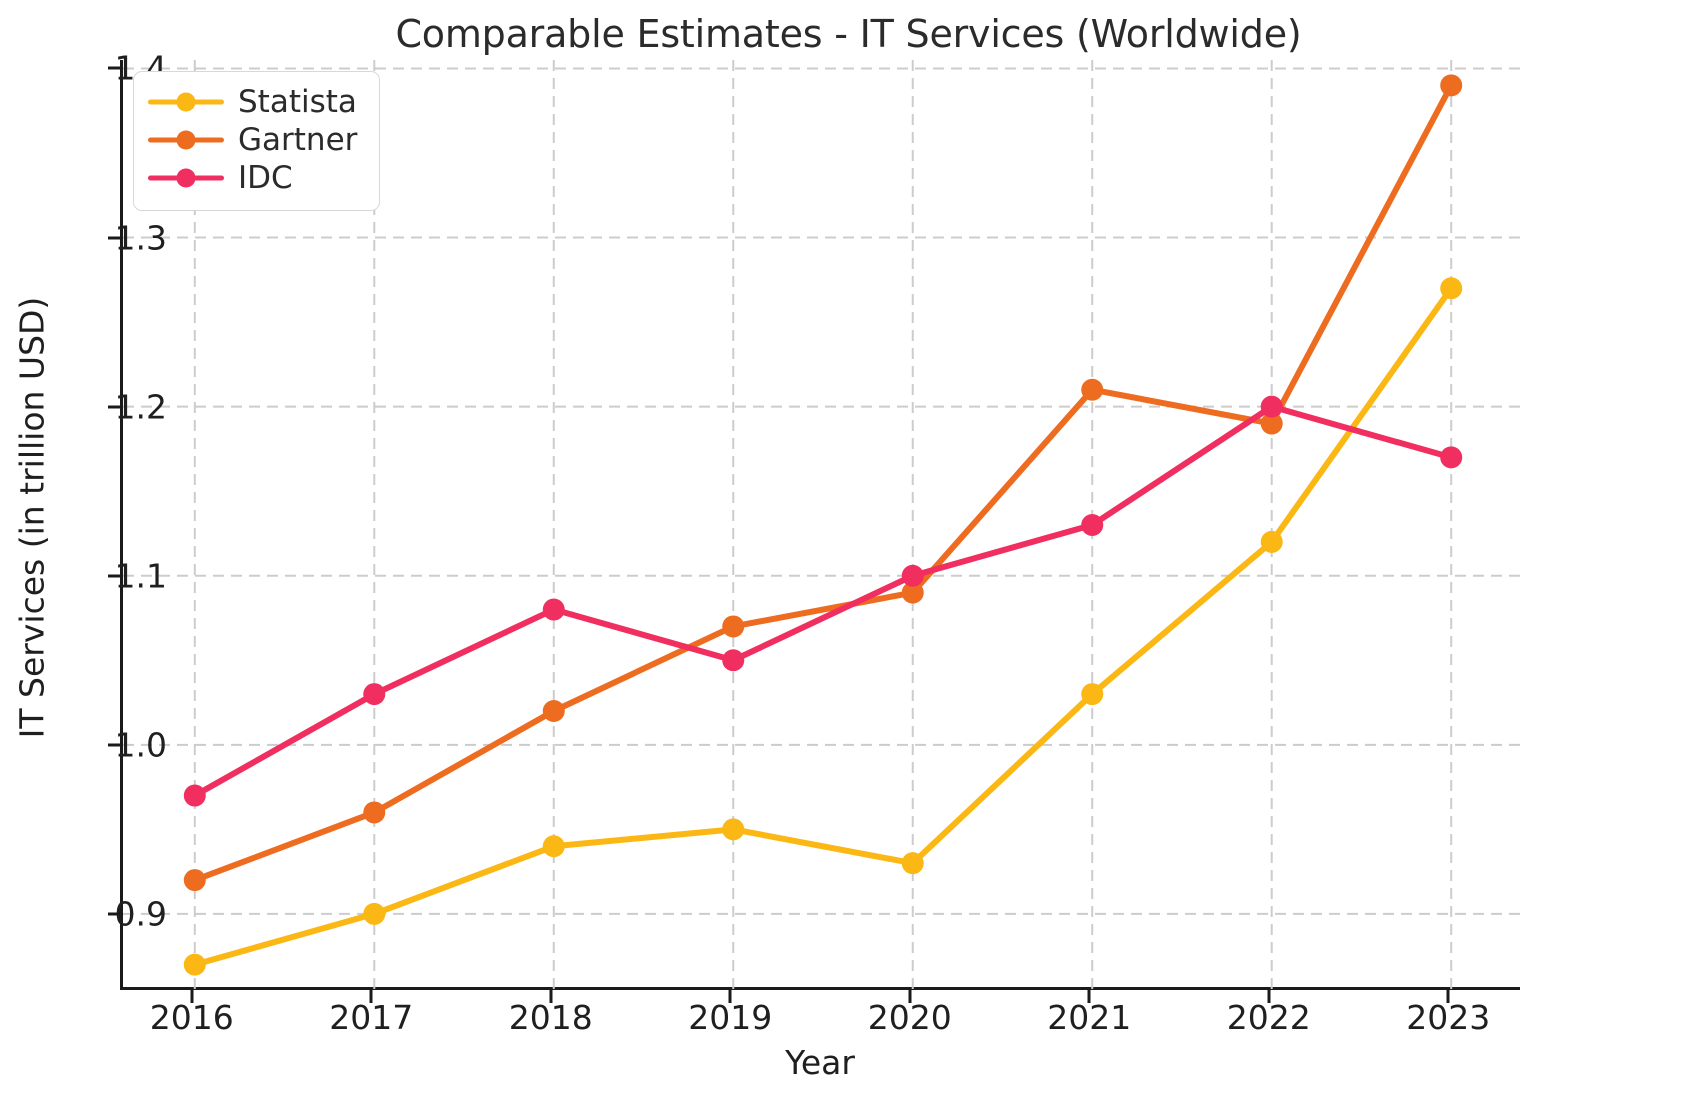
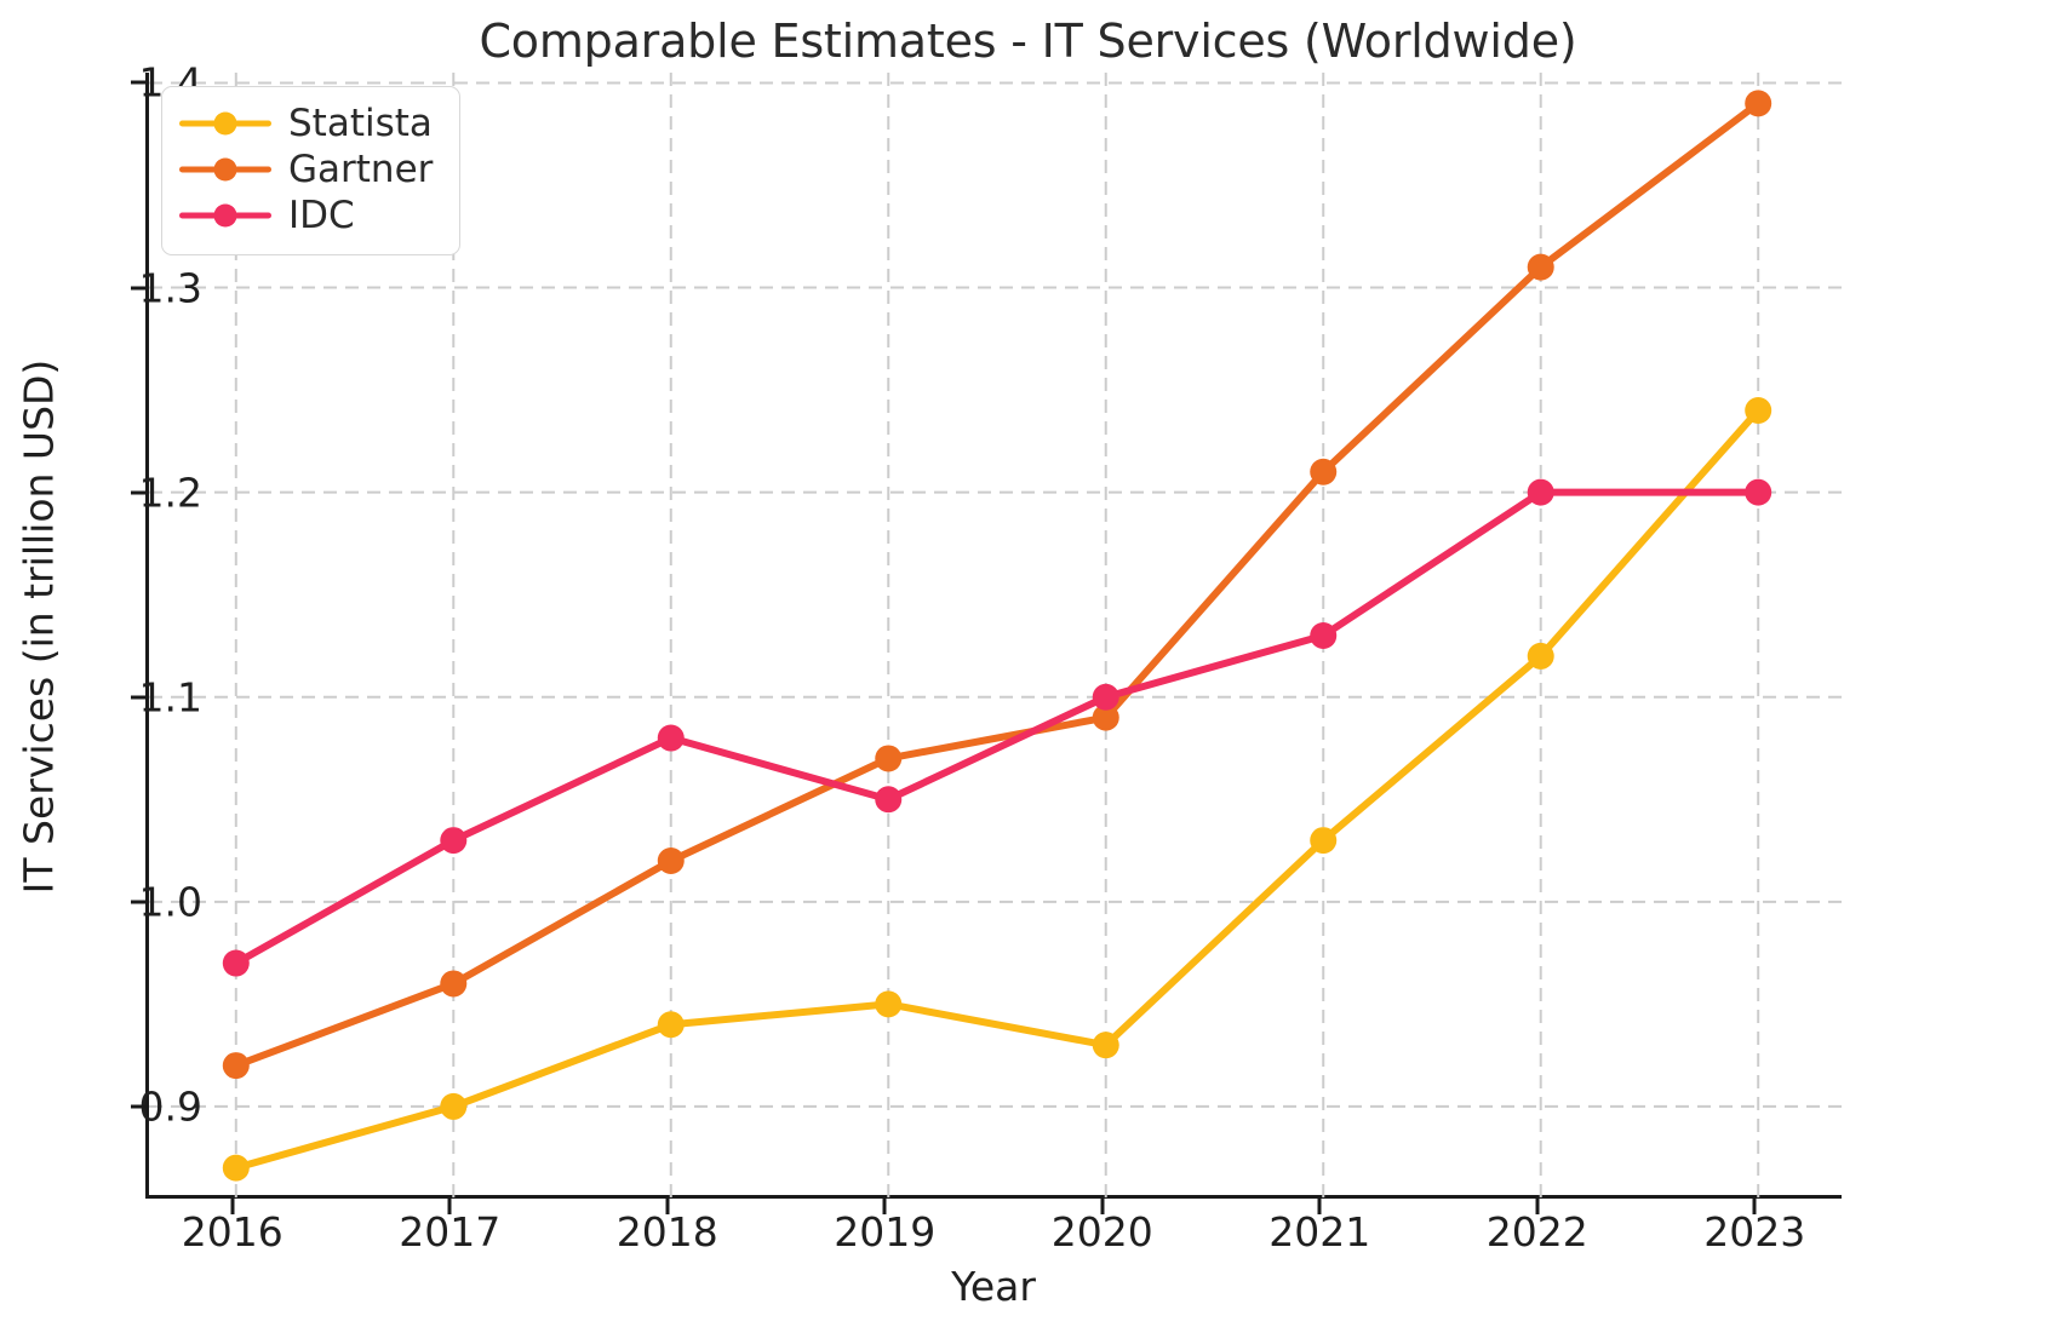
Gartner/2022: 1.19 -> 1.31
Statista/2023: 1.27 -> 1.24
IDC/2023: 1.17 -> 1.20
